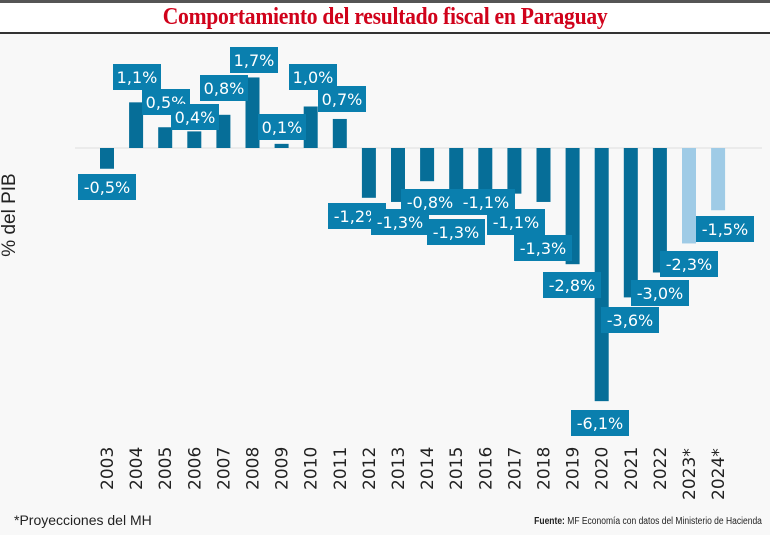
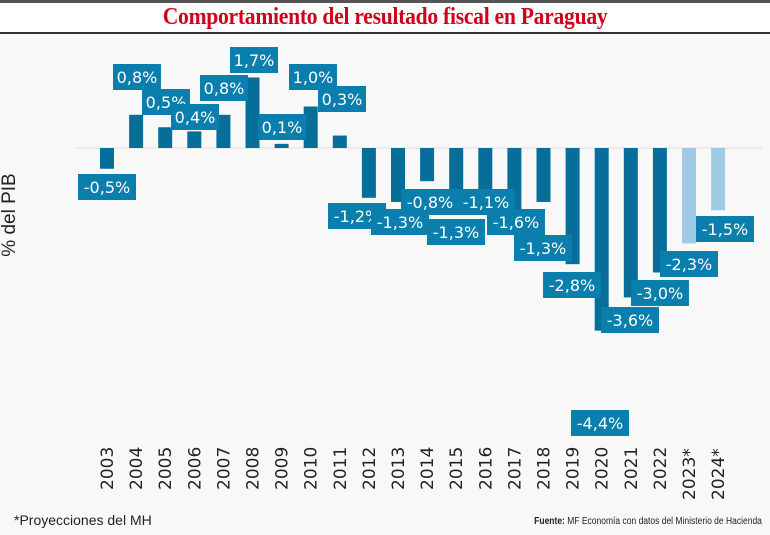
2004: 1,1% -> 0,8%
2011: 0,7% -> 0,3%
2017: -1,1% -> -1,6%
2020: -6,1% -> -4,4%
